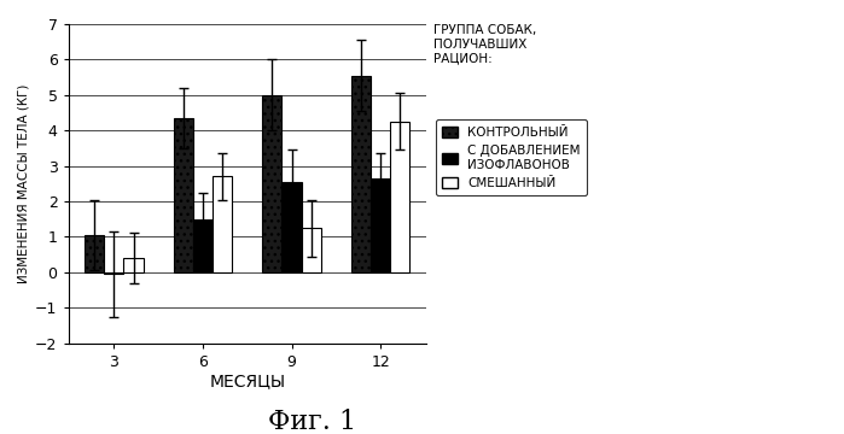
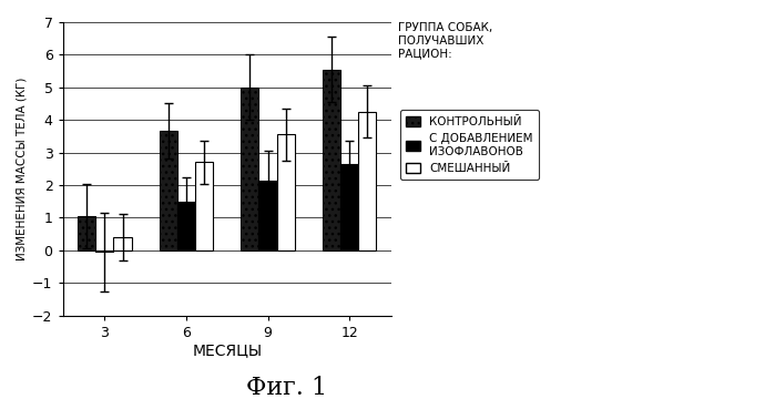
КОНТРОЛЬНЫЙ/6: 4.35 -> 3.65
С ДОБАВЛЕНИЕМ ИЗОФЛАВОНОВ/9: 2.55 -> 2.15
СМЕШАННЫЙ/9: 1.25 -> 3.55
